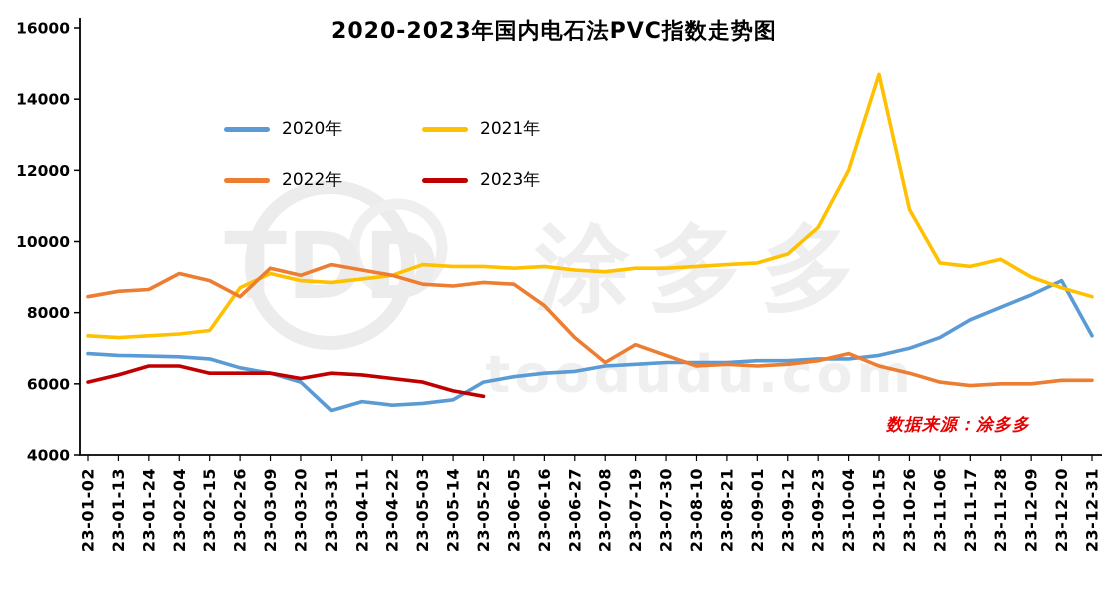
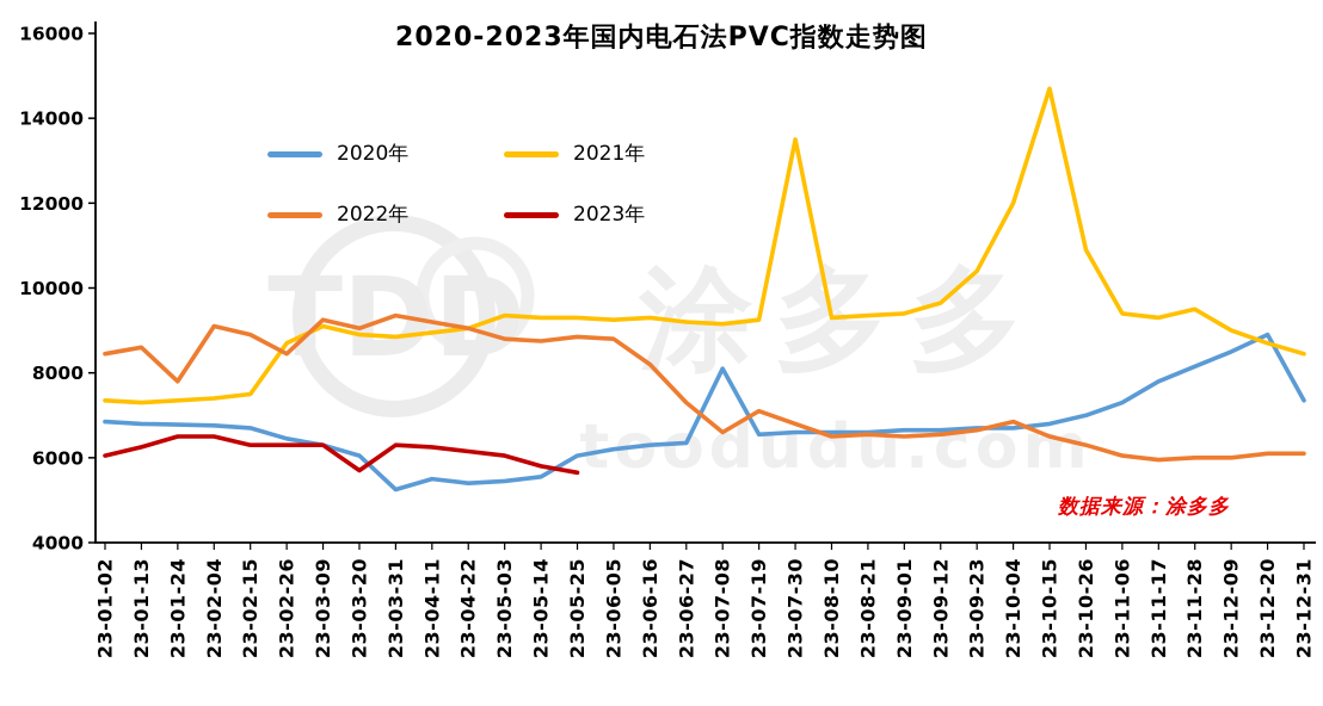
2022年/23-01-24: 8600 -> 7800
2023年/23-03-20: 6200 -> 5700
2020年/23-07-08: 6500 -> 8100
2021年/23-07-30: 9200 -> 13500
